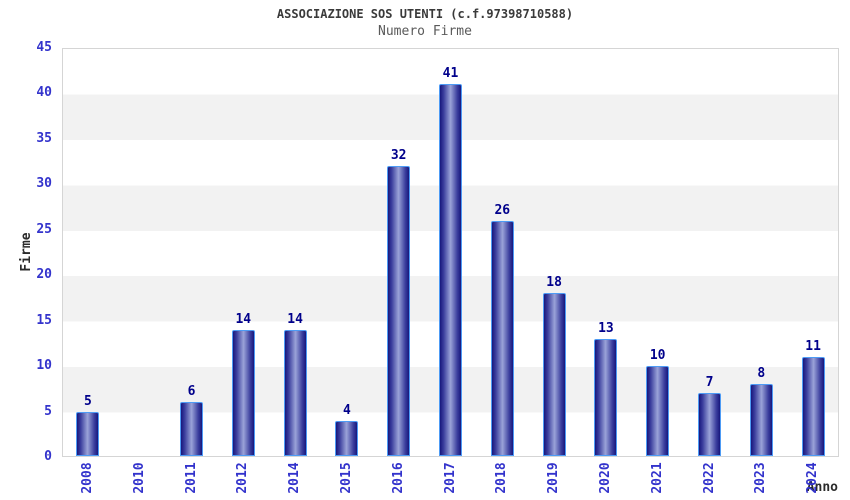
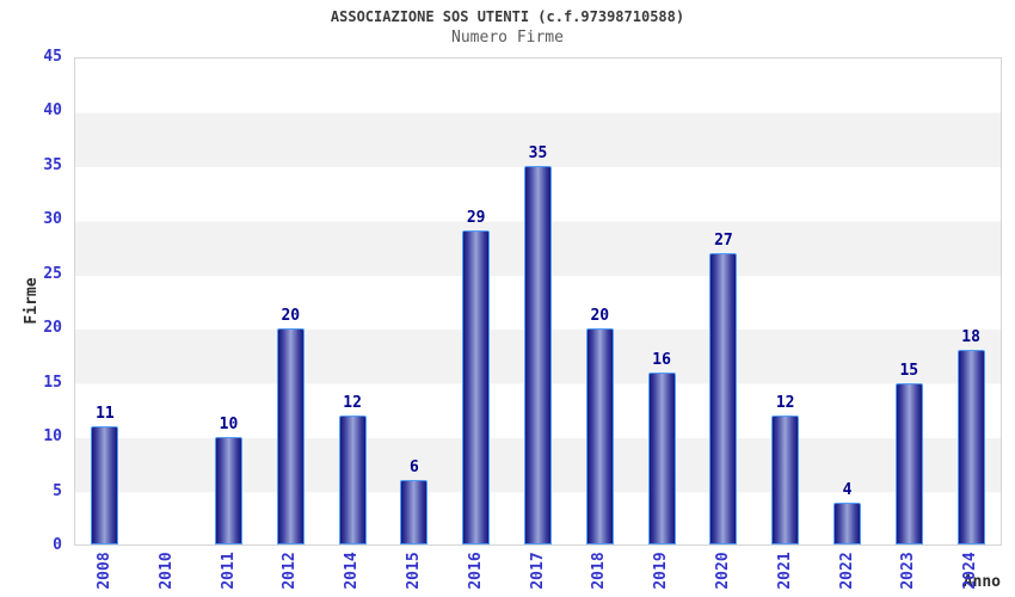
2008: 5 -> 11
2011: 6 -> 10
2012: 14 -> 20
2014: 14 -> 12
2015: 4 -> 6
2016: 32 -> 29
2017: 41 -> 35
2018: 26 -> 20
2019: 18 -> 16
2020: 13 -> 27
2021: 10 -> 12
2022: 7 -> 4
2023: 8 -> 15
2024: 11 -> 18
